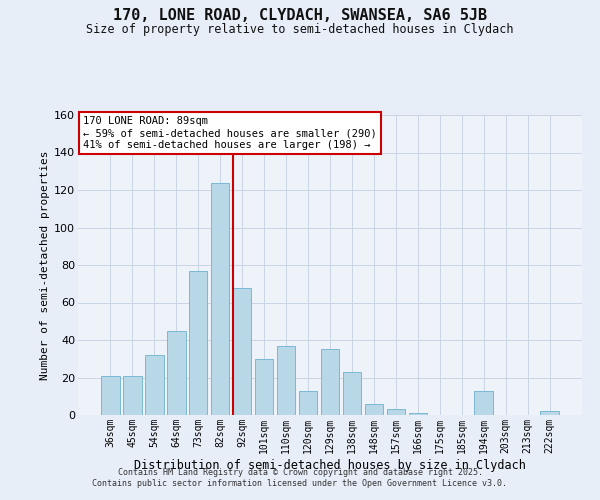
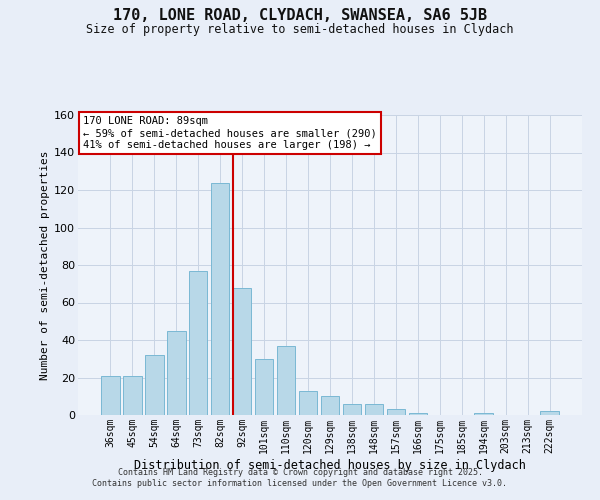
129sqm: 35 -> 10
138sqm: 23 -> 6
194sqm: 13 -> 1
